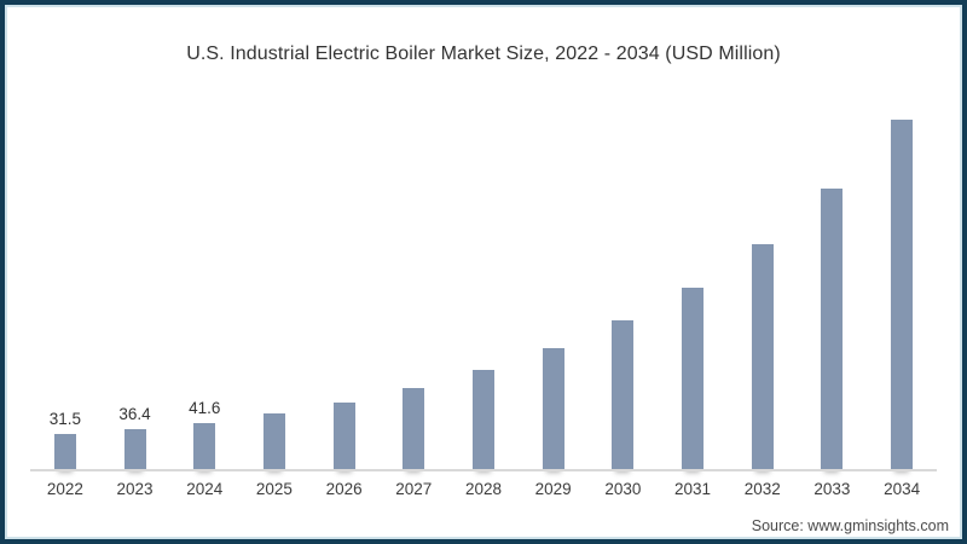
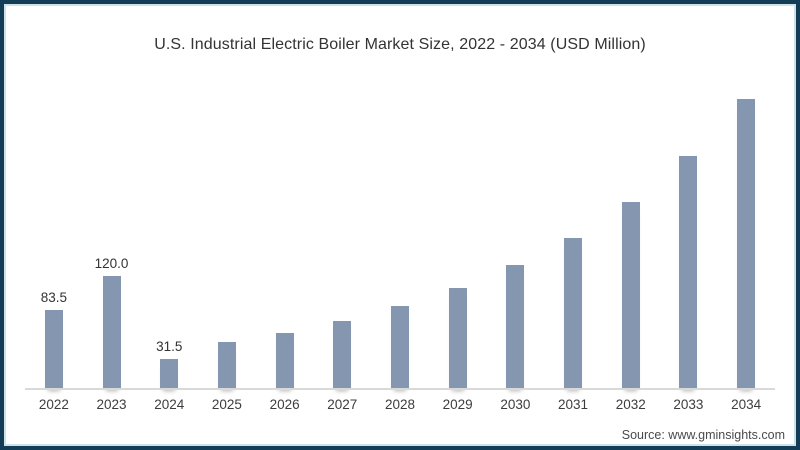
2022: 31.5 -> 83.5
2023: 36.4 -> 120.0
2024: 41.6 -> 31.5
